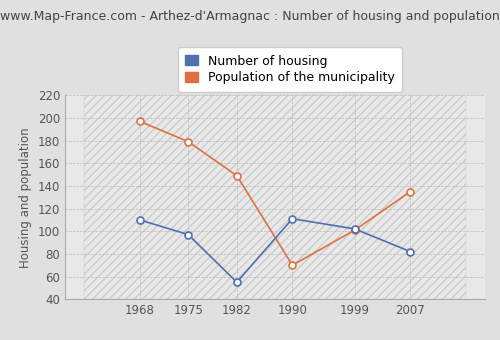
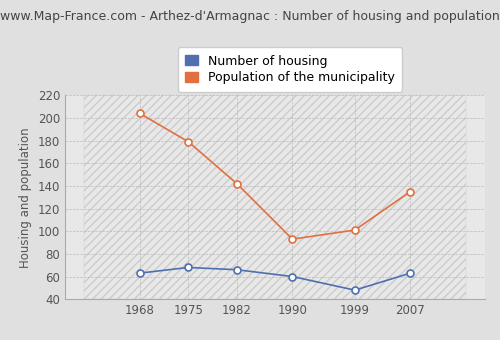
Number of housing/1968: 110 -> 63
Population of the municipality/1968: 197 -> 204
Number of housing/1975: 97 -> 68
Number of housing/1982: 55 -> 66
Population of the municipality/1982: 149 -> 142
Number of housing/1990: 111 -> 60
Population of the municipality/1990: 70 -> 93
Number of housing/1999: 102 -> 48
Number of housing/2007: 82 -> 63
